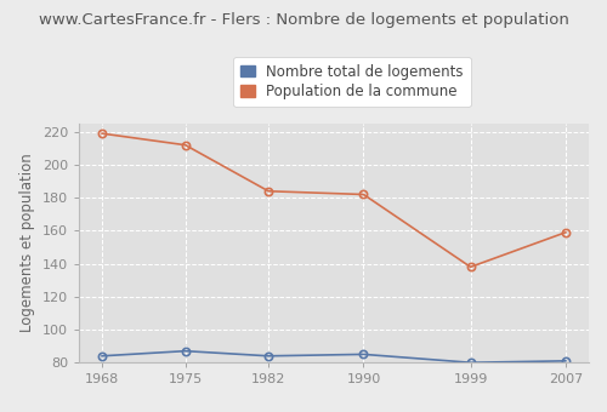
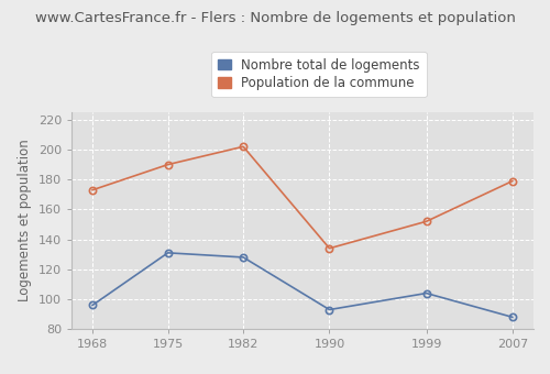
Nombre total de logements/1968: 84 -> 96
Population de la commune/1968: 219 -> 173
Nombre total de logements/1975: 87 -> 131
Population de la commune/1975: 212 -> 190
Nombre total de logements/1982: 84 -> 128
Population de la commune/1982: 184 -> 202
Nombre total de logements/1990: 85 -> 93
Population de la commune/1990: 182 -> 134
Nombre total de logements/1999: 80 -> 104
Population de la commune/1999: 138 -> 152
Nombre total de logements/2007: 81 -> 88
Population de la commune/2007: 159 -> 179
